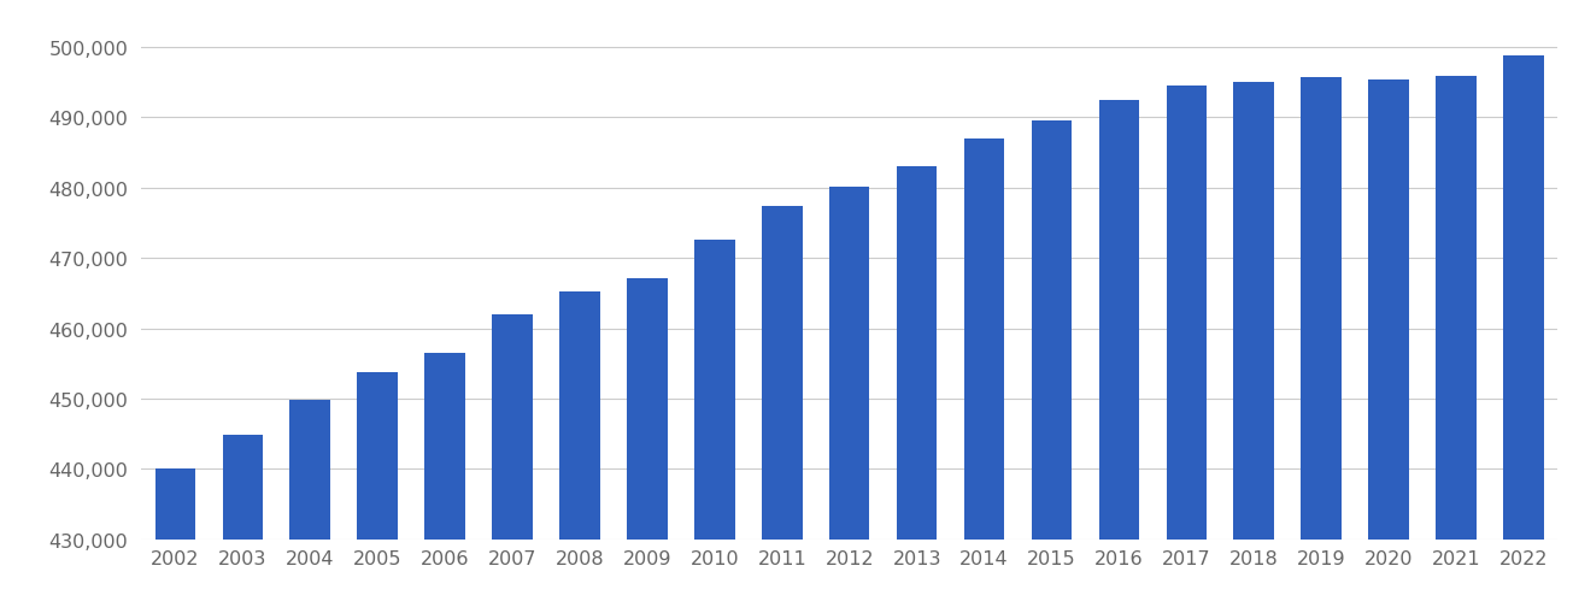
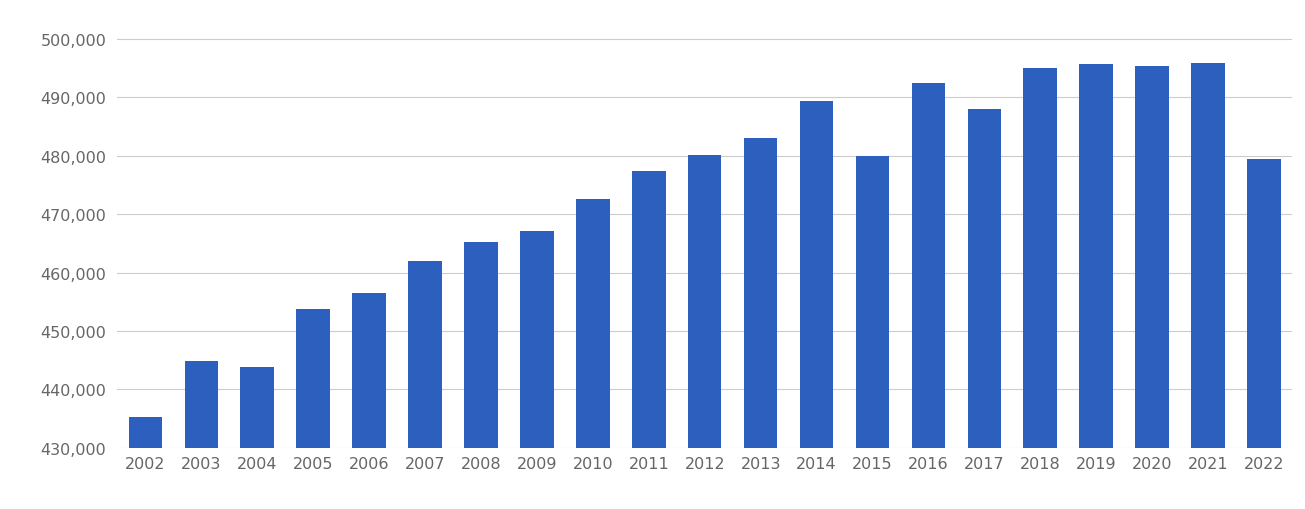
2002: 440,000 -> 435,200
2004: 449,800 -> 443,800
2014: 487,000 -> 489,400
2015: 489,500 -> 480,000
2017: 494,600 -> 488,000
2022: 498,900 -> 479,400
